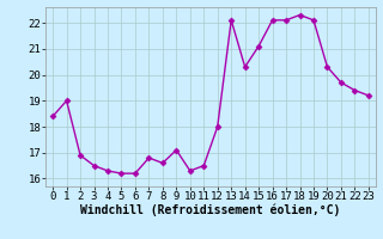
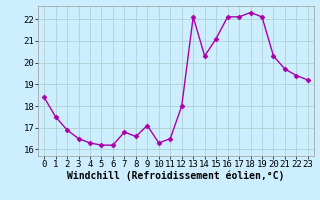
1: 19.0 -> 17.5
